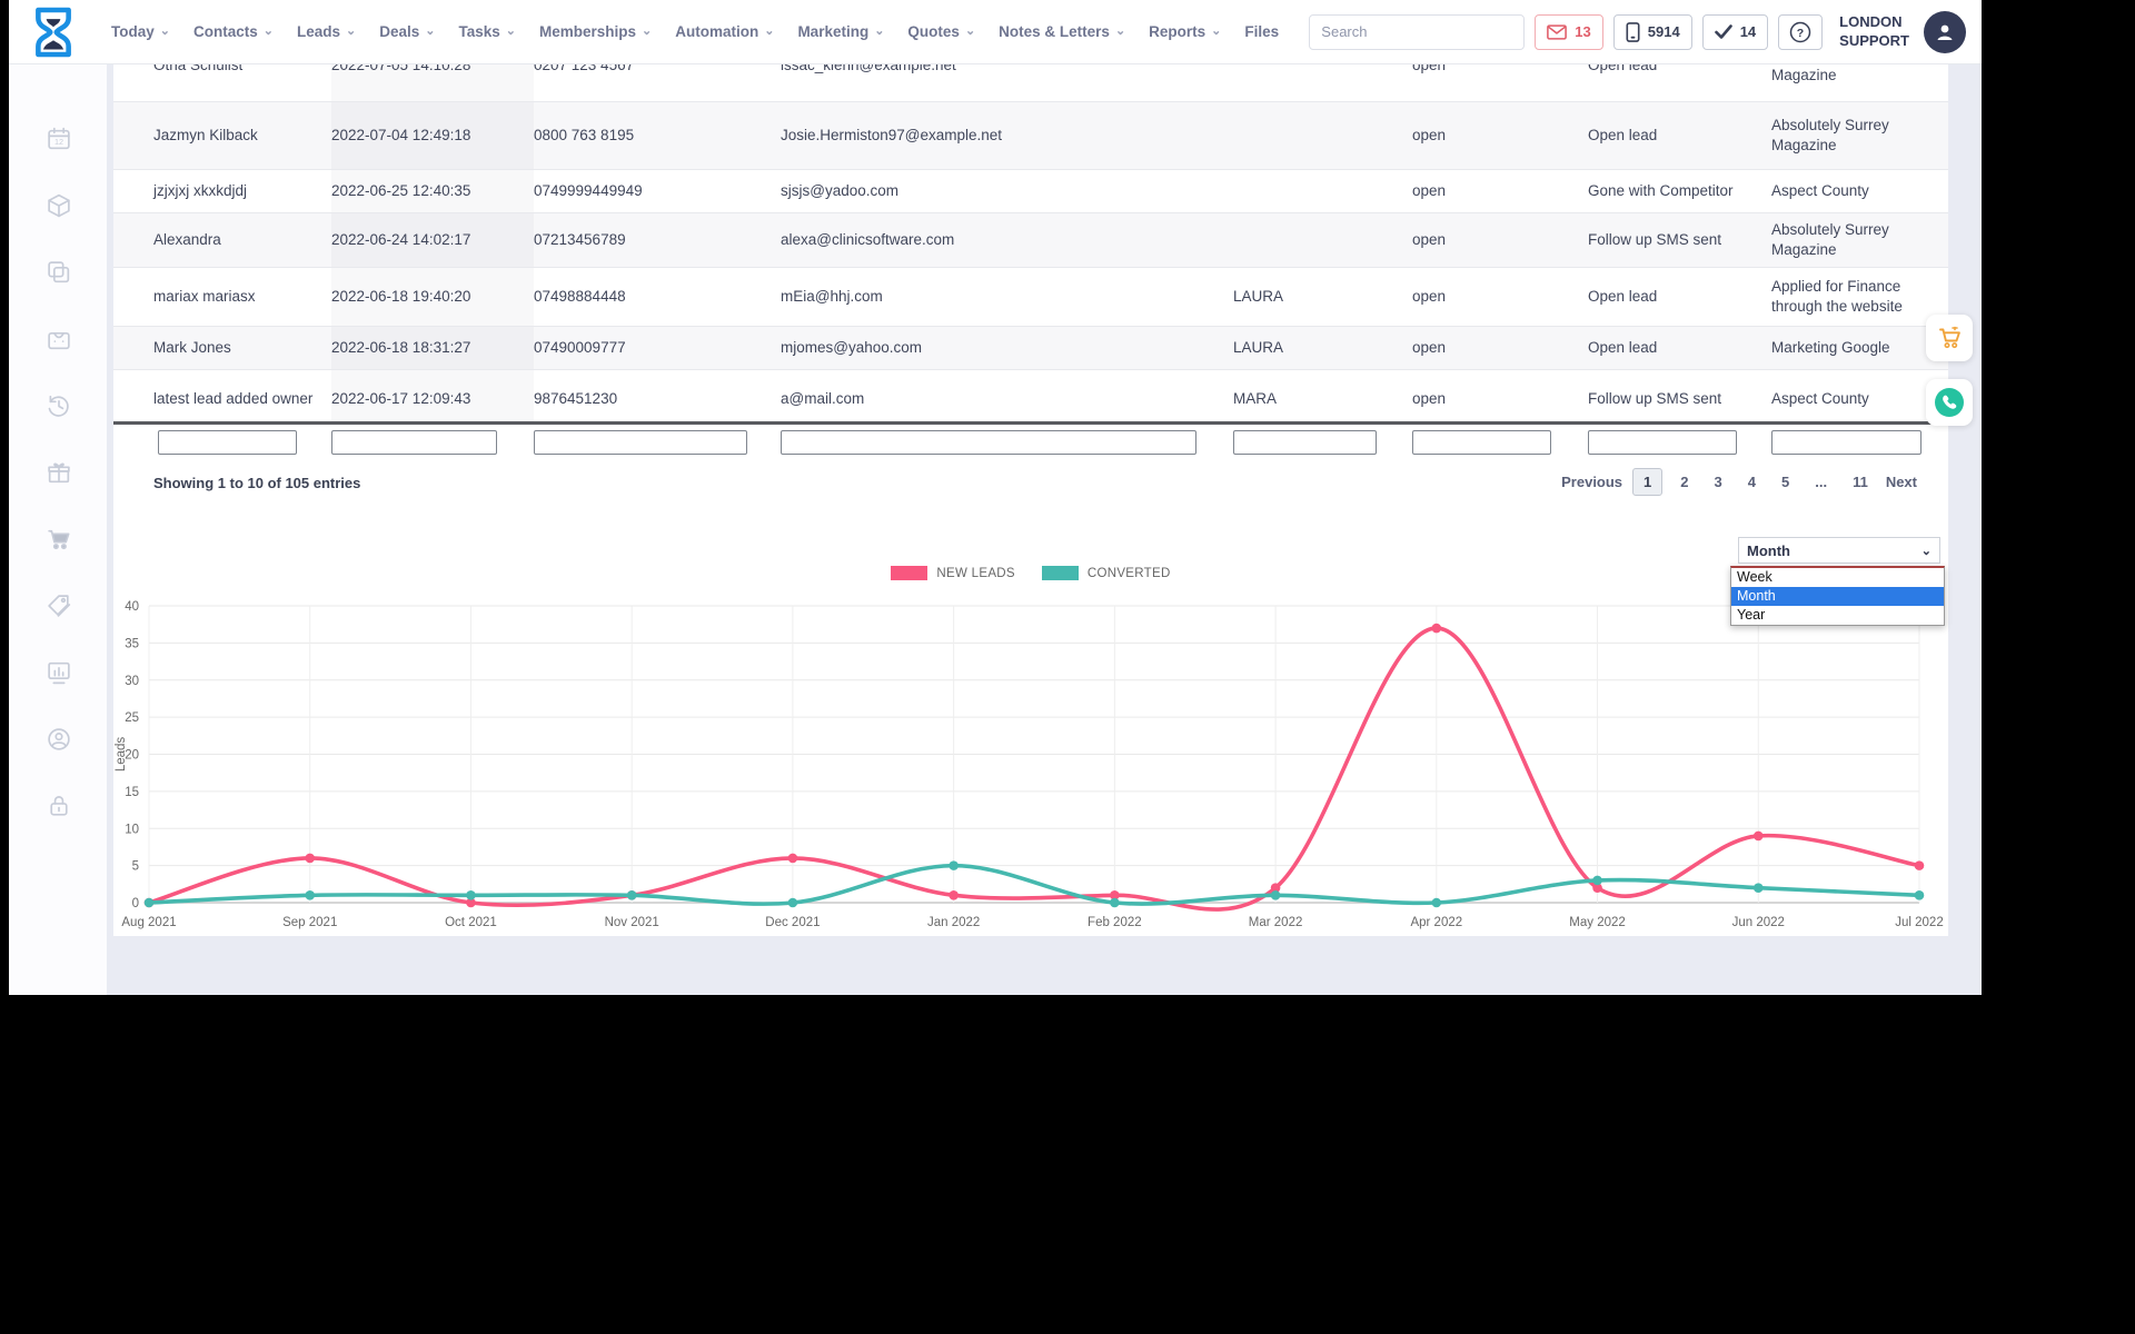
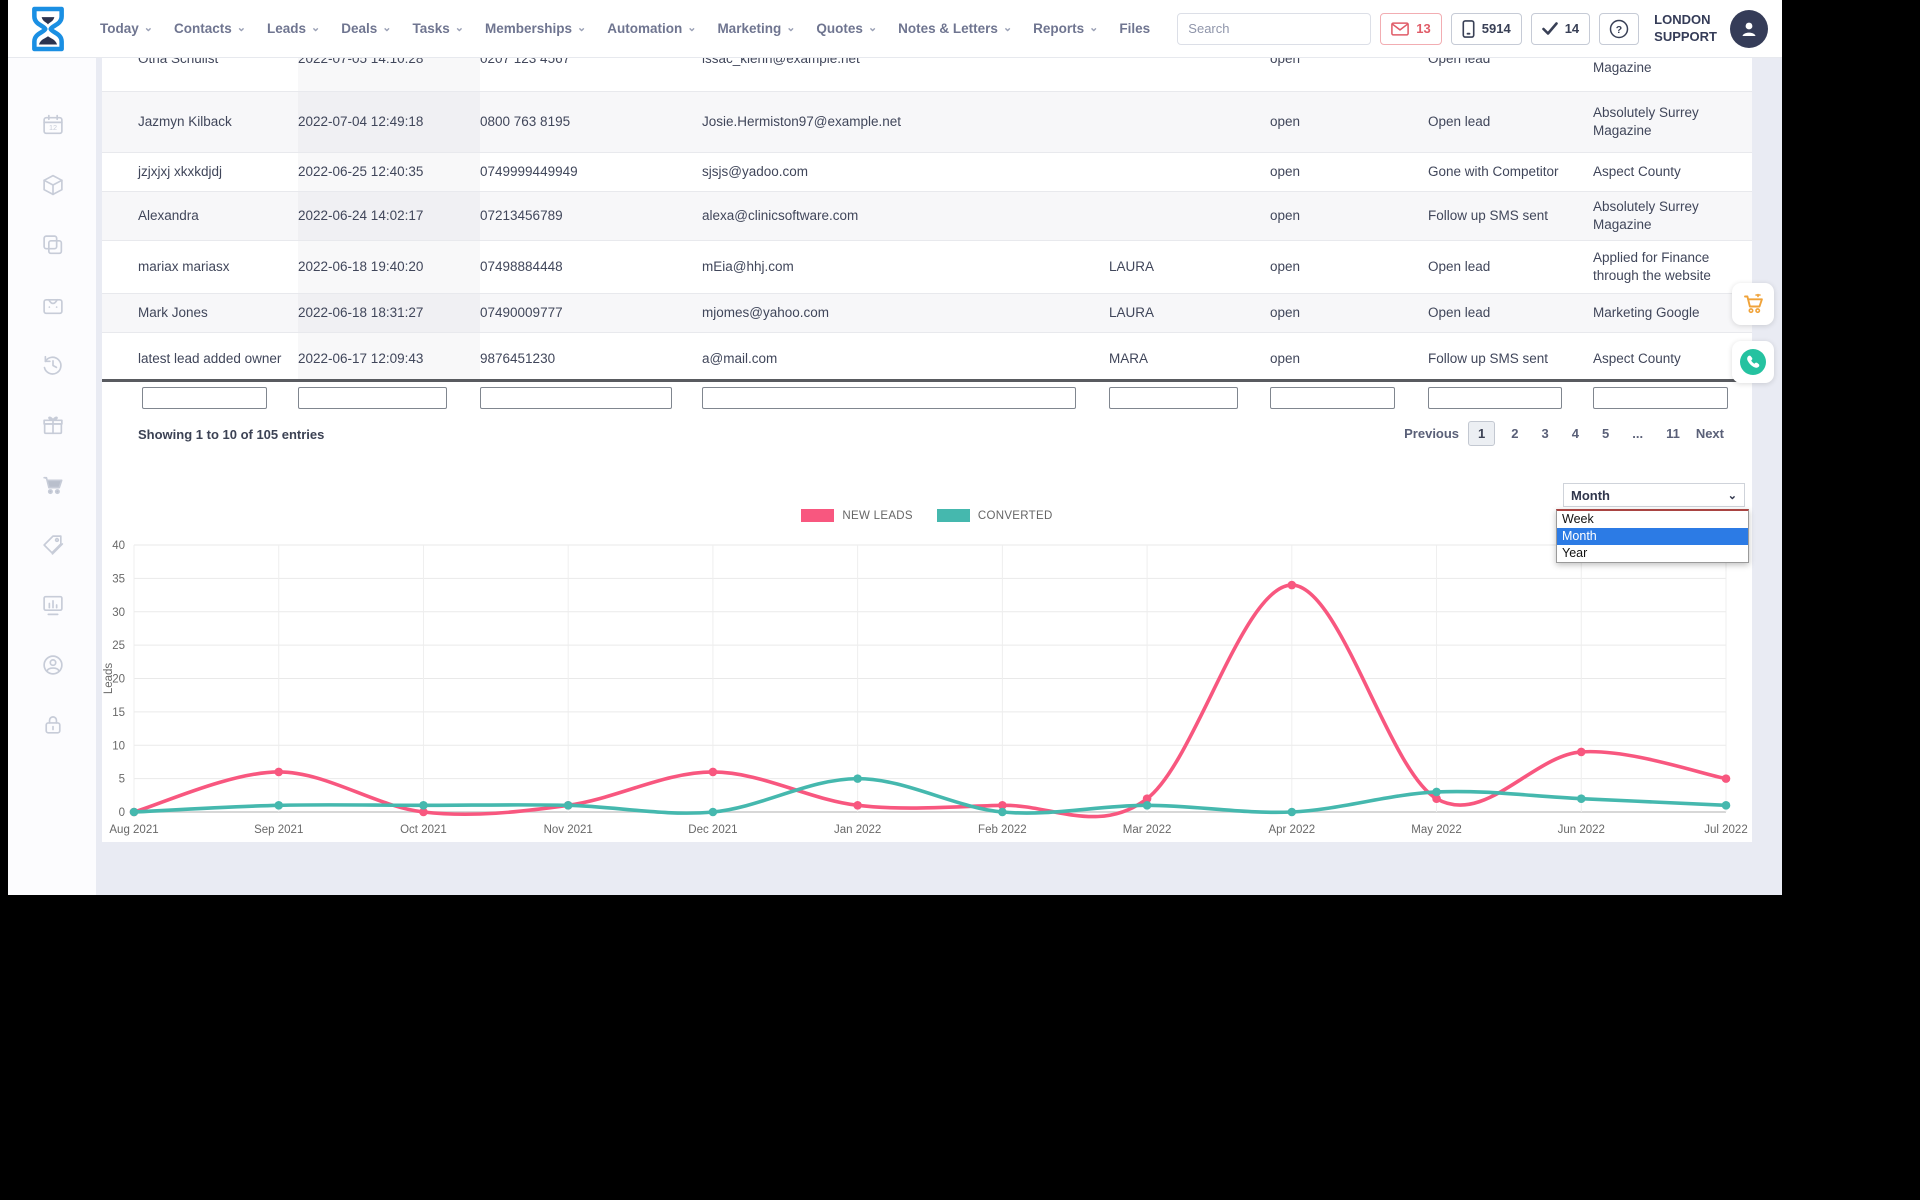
NEW LEADS/Apr 2022: 37 -> 34
